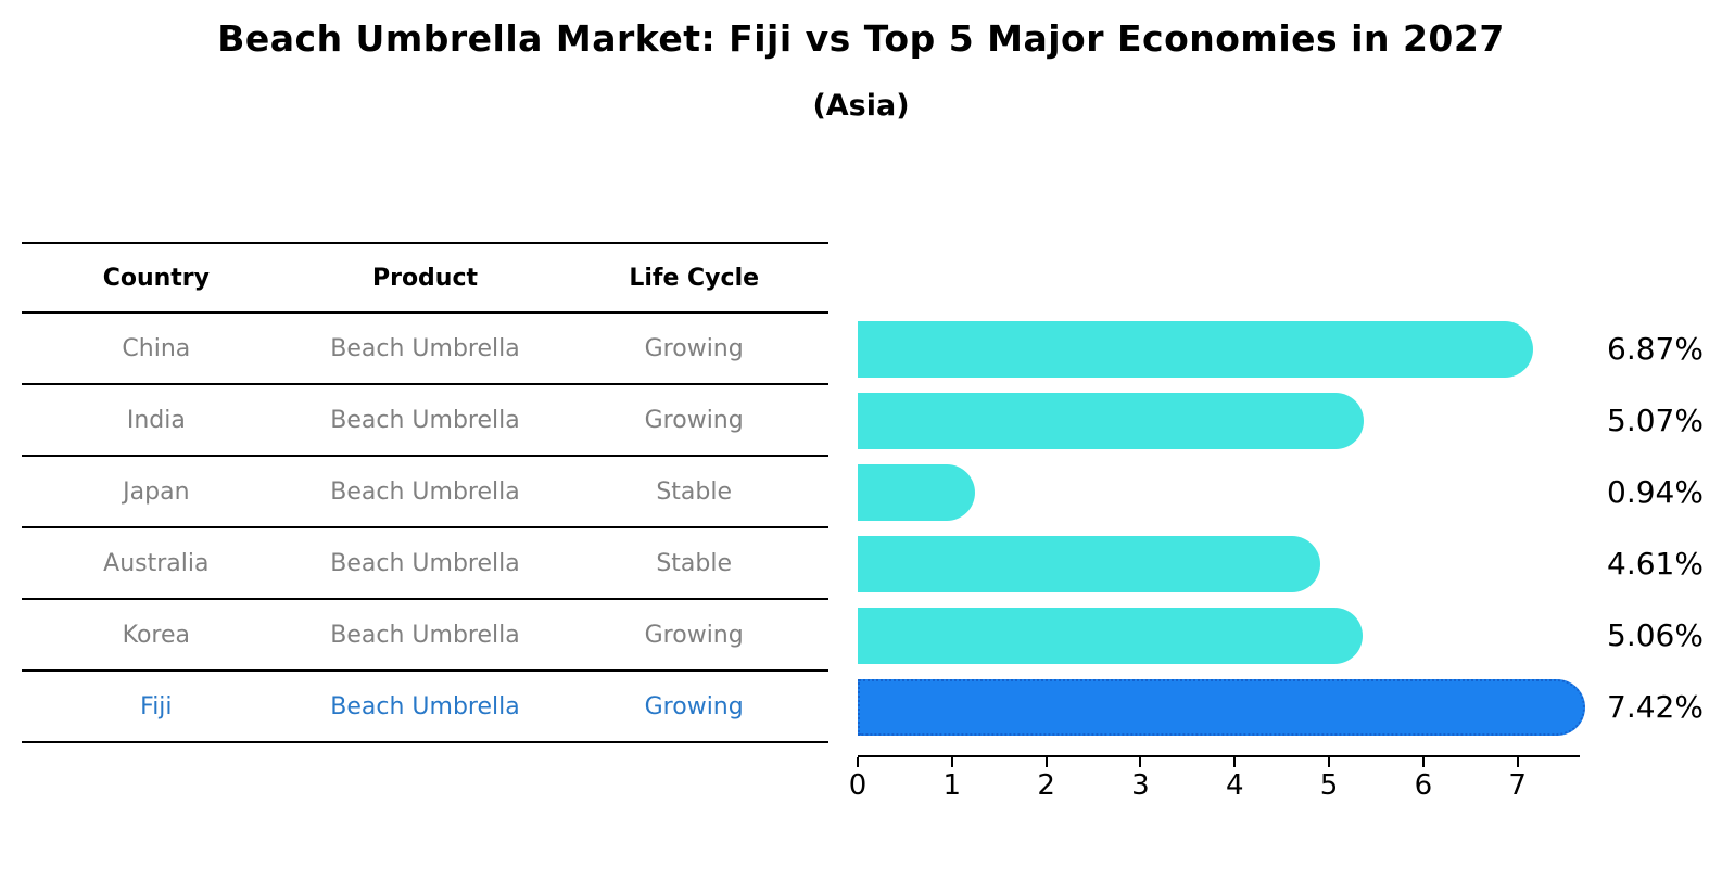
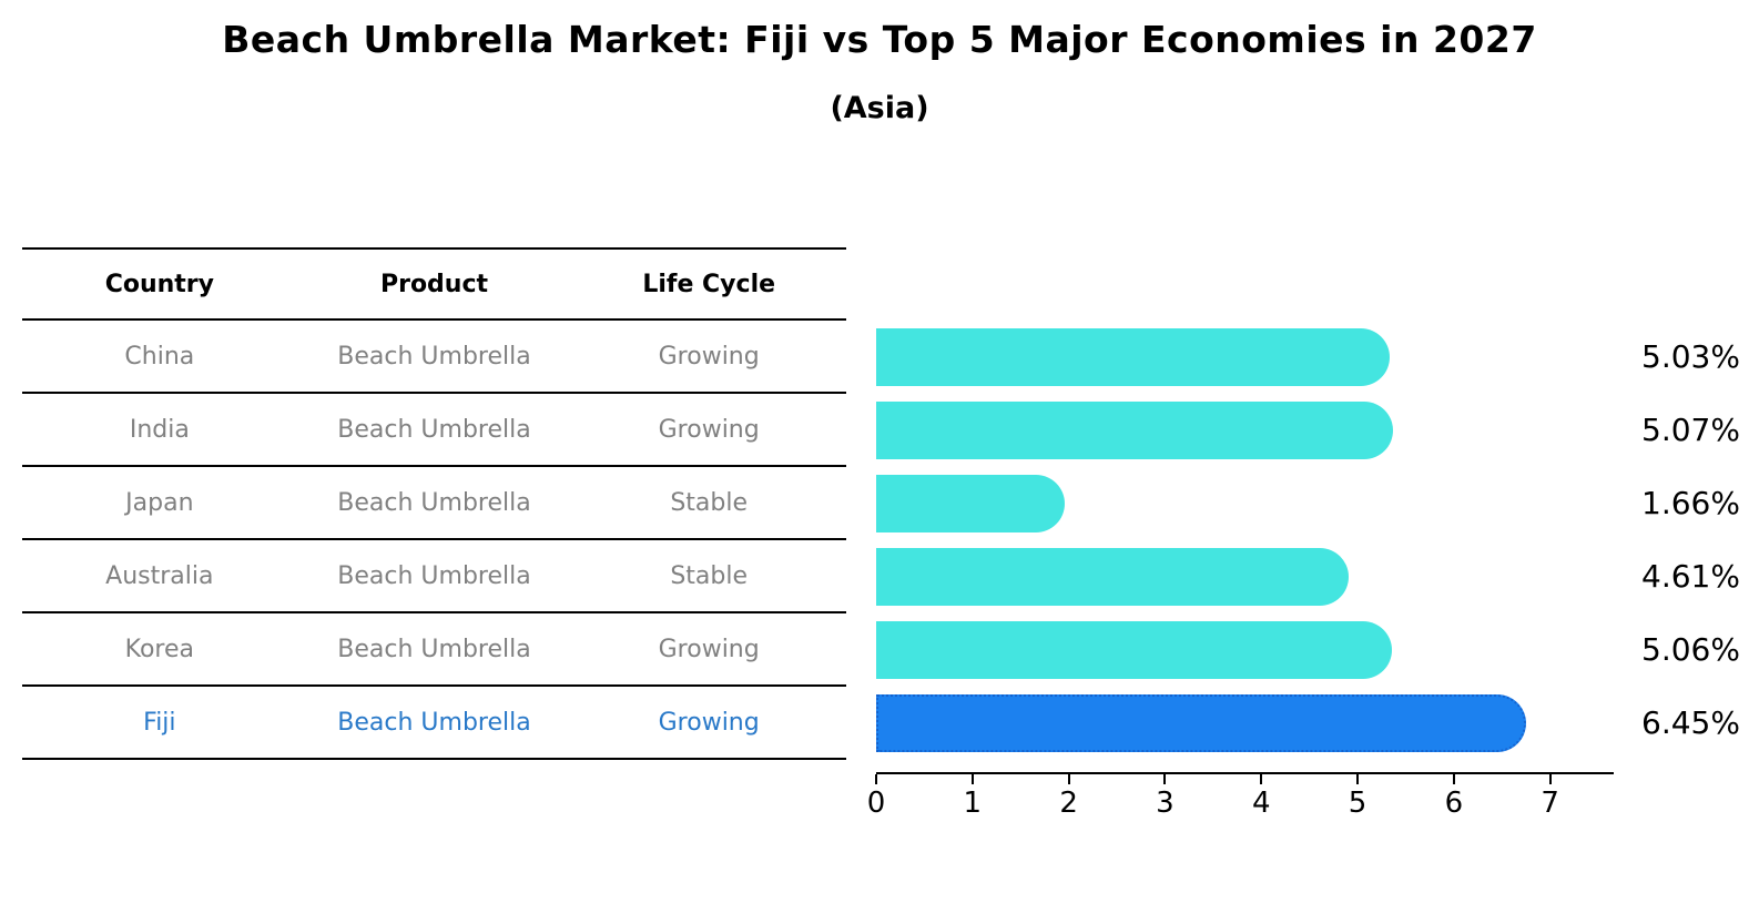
China: 6.87% -> 5.03%
Japan: 0.94% -> 1.66%
Fiji: 7.42% -> 6.45%
